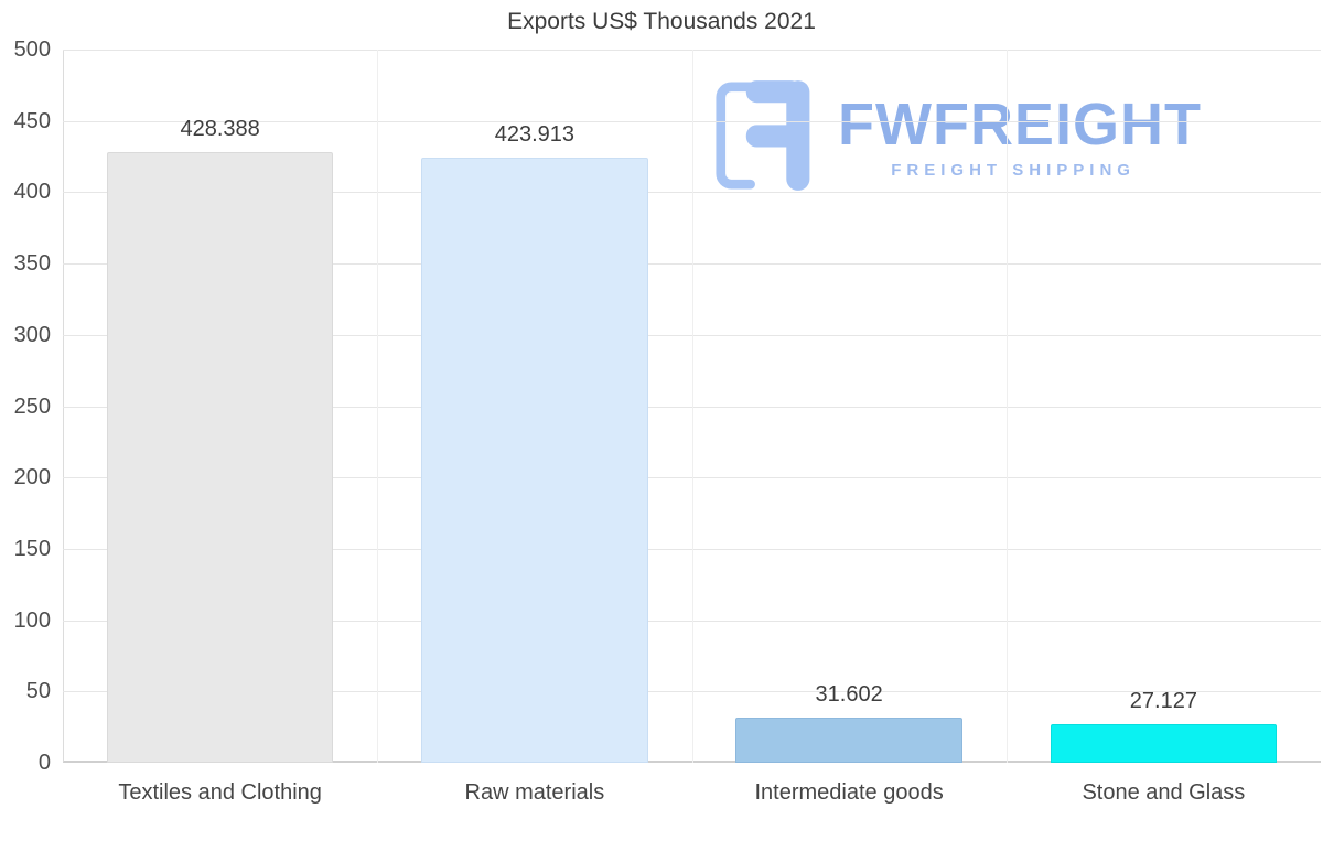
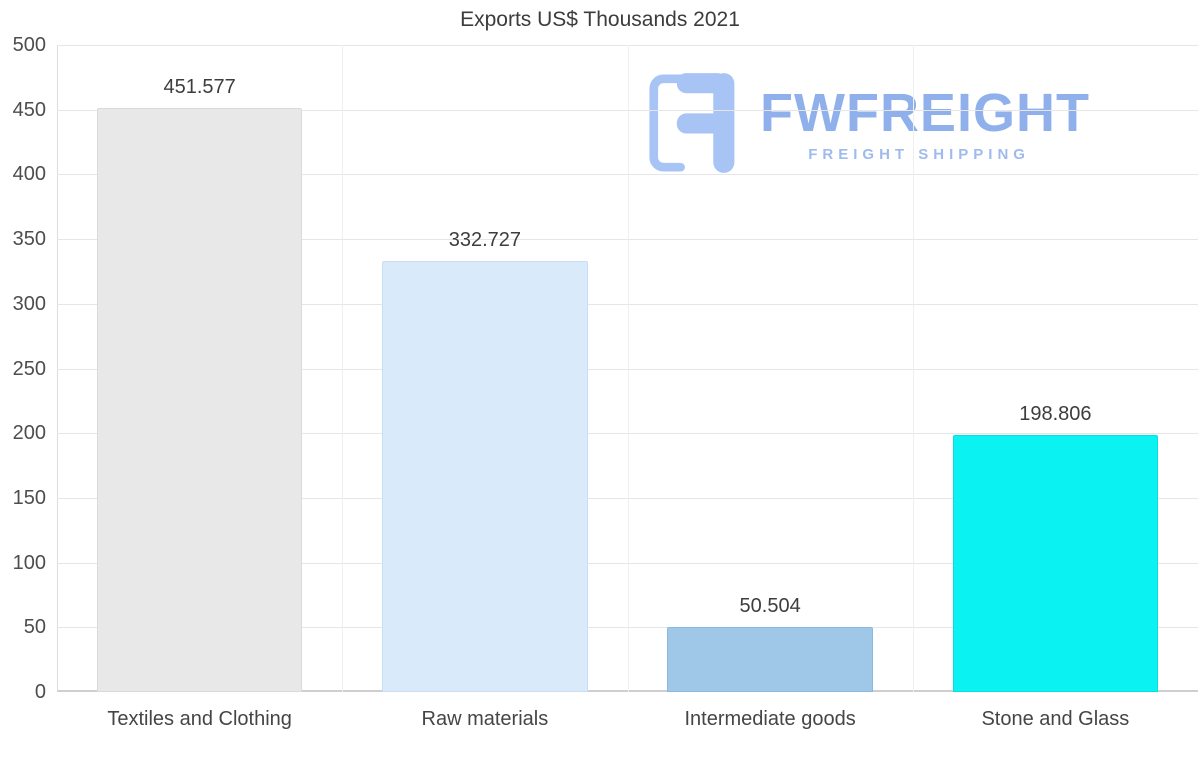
Textiles and Clothing: 428.388 -> 451.577
Raw materials: 423.913 -> 332.727
Intermediate goods: 31.602 -> 50.504
Stone and Glass: 27.127 -> 198.806
